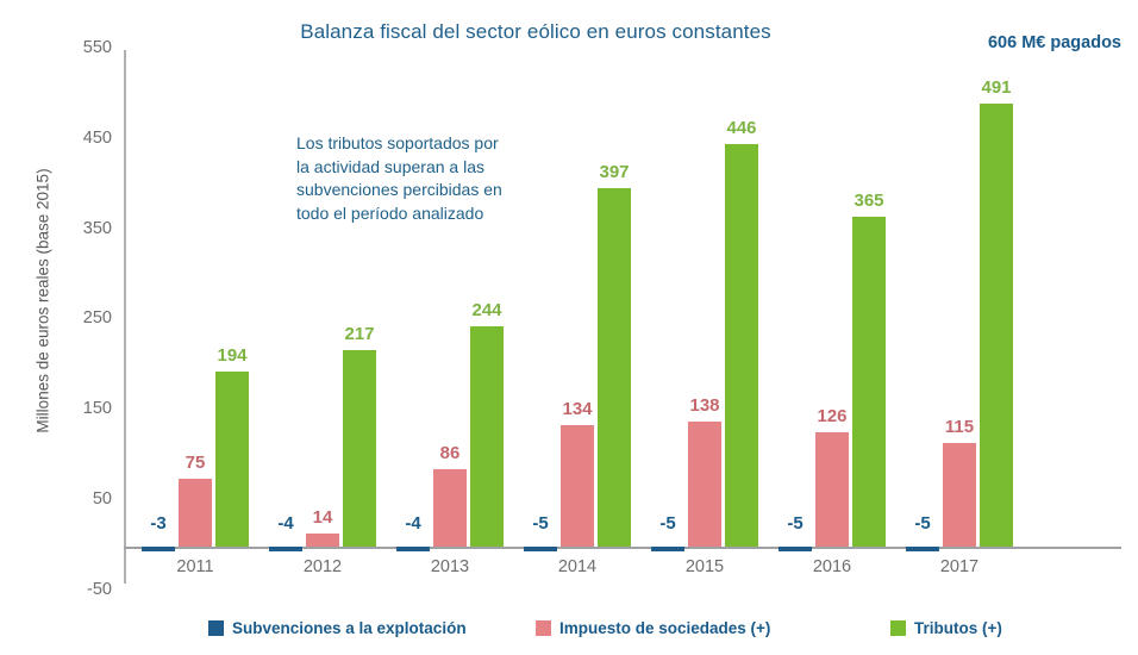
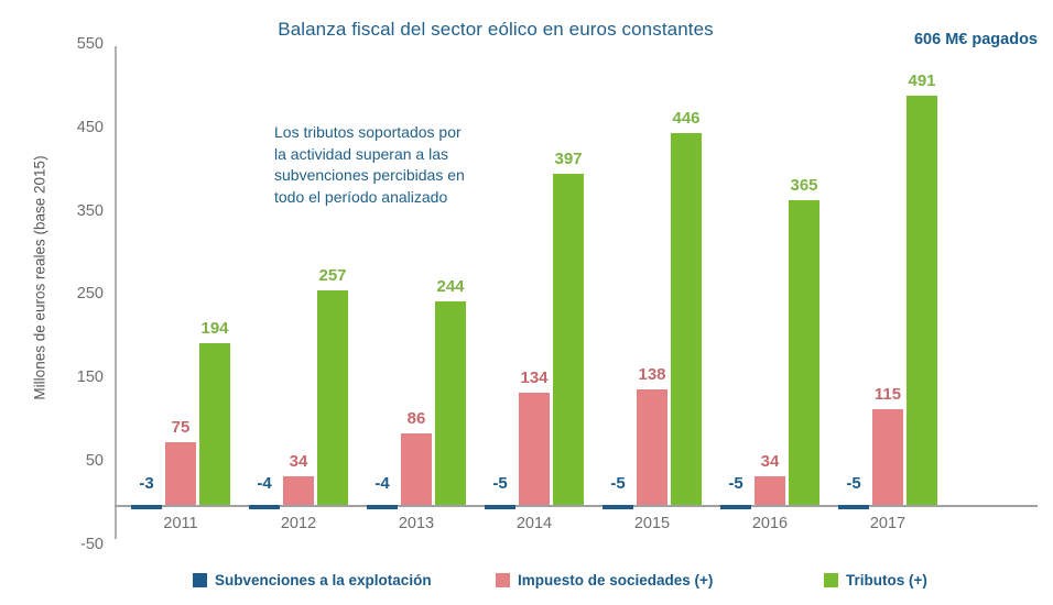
Impuesto de sociedades (+)/2012: 14 -> 34
Tributos (+)/2012: 217 -> 257
Impuesto de sociedades (+)/2016: 126 -> 34
